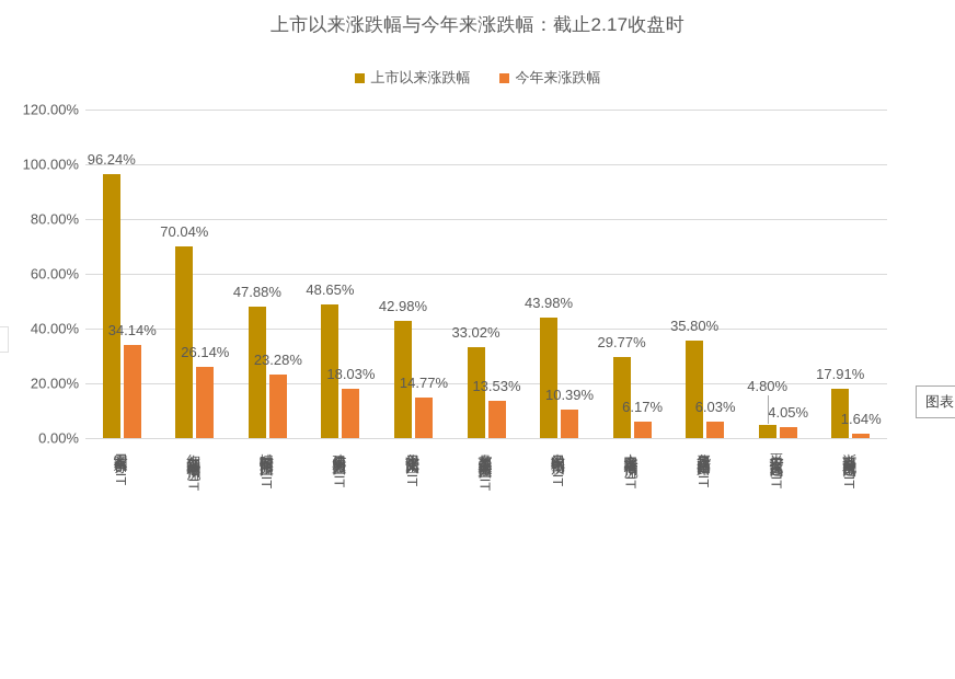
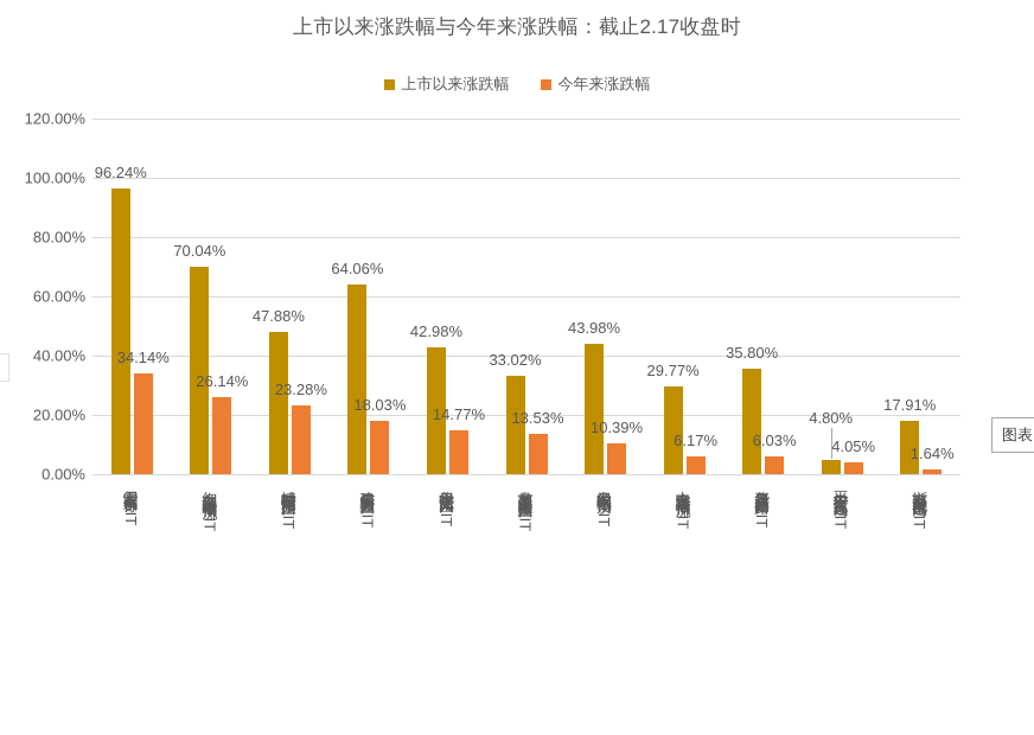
上市以来涨跌幅/建信中关村产业园 REIT: 48.65% -> 64.06%
